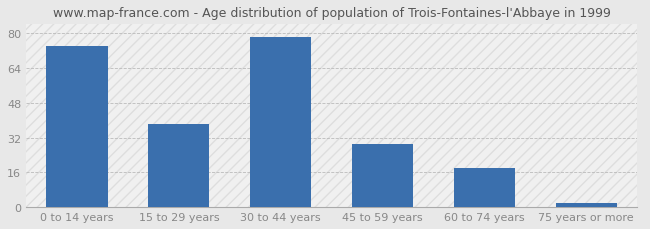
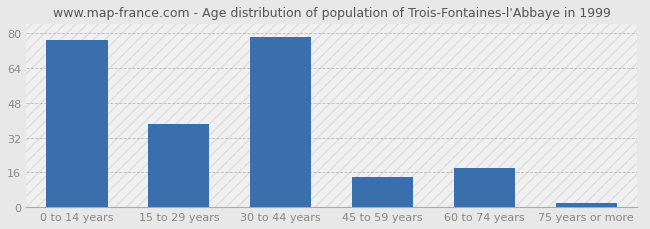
0 to 14 years: 74 -> 77
45 to 59 years: 29 -> 14
